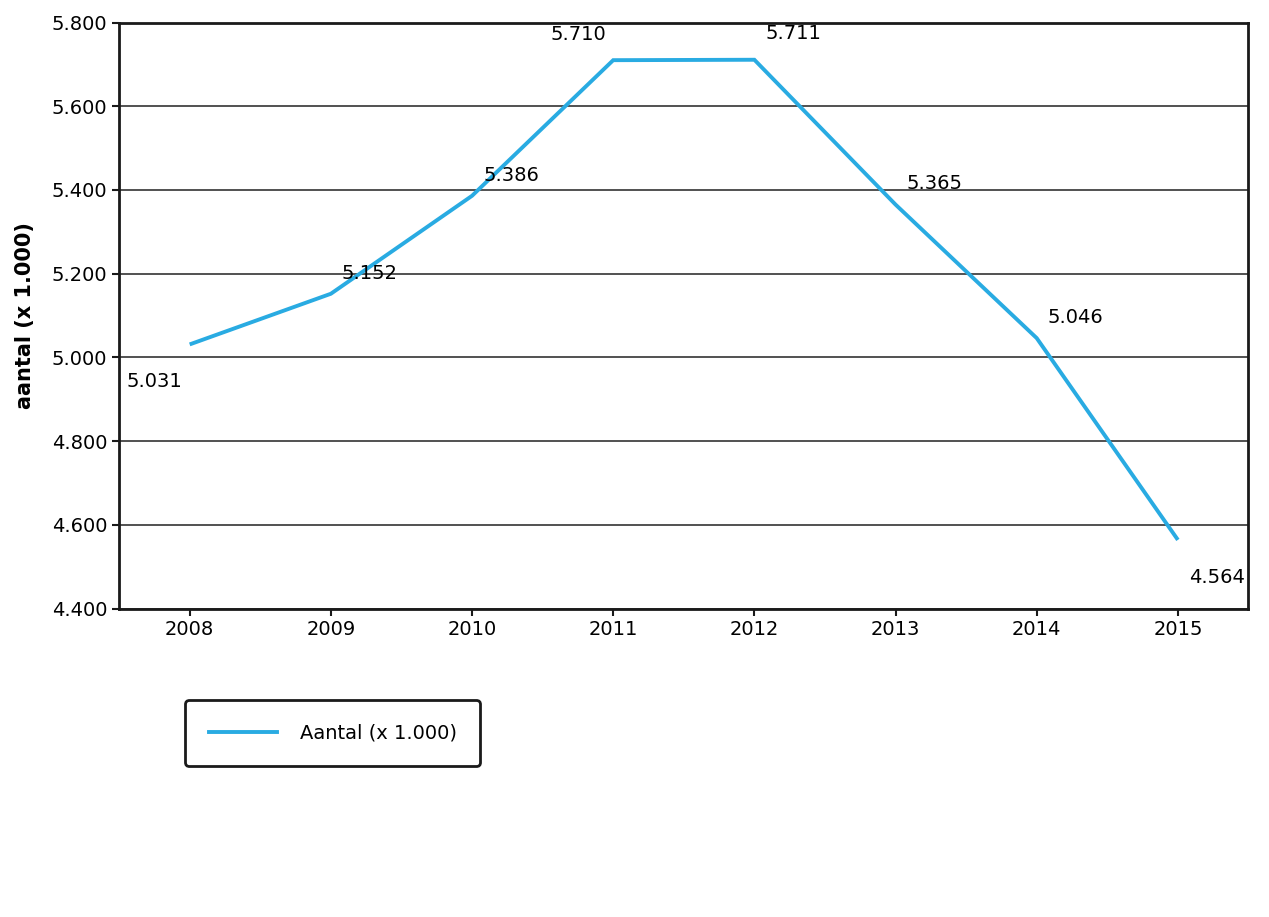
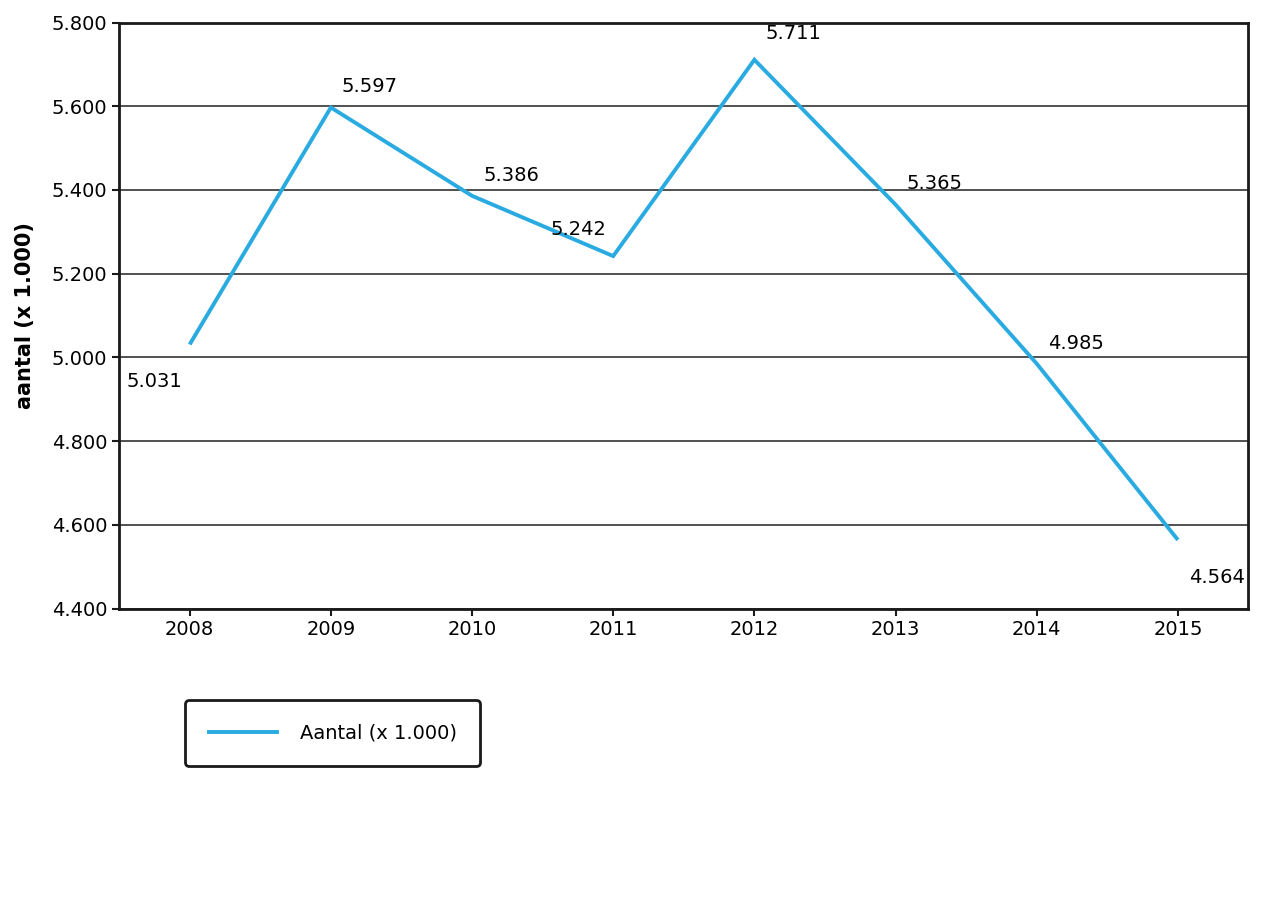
2009: 5.152 -> 5.597
2011: 5.710 -> 5.242
2014: 5.046 -> 4.985
